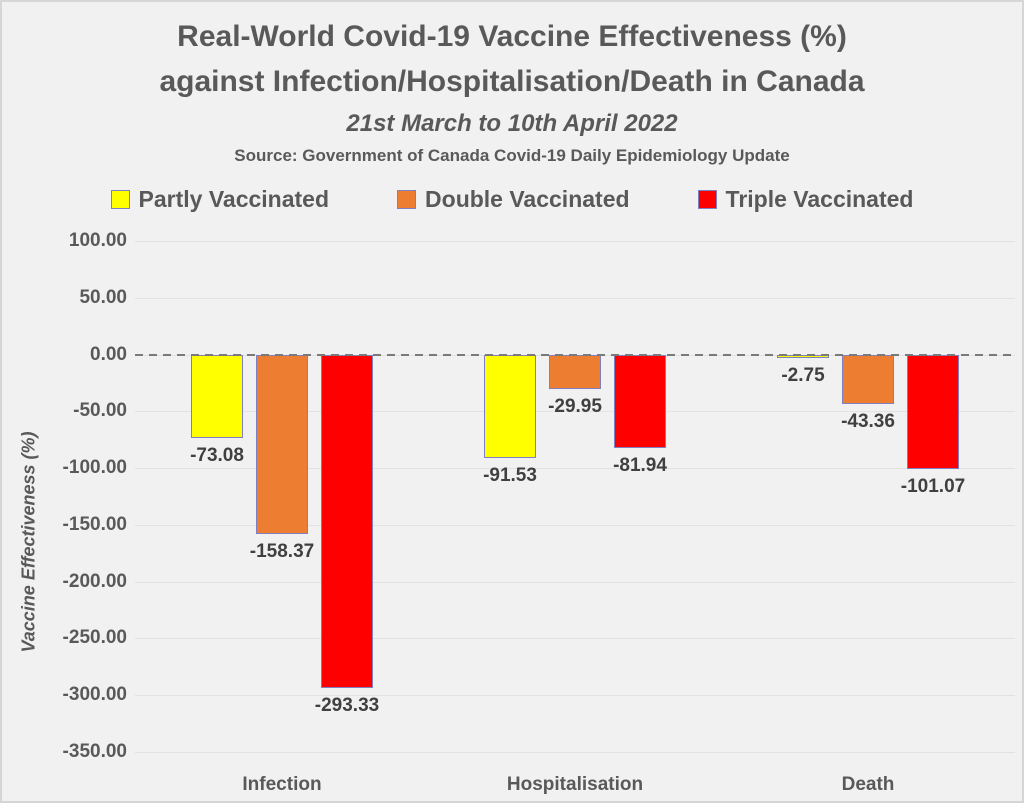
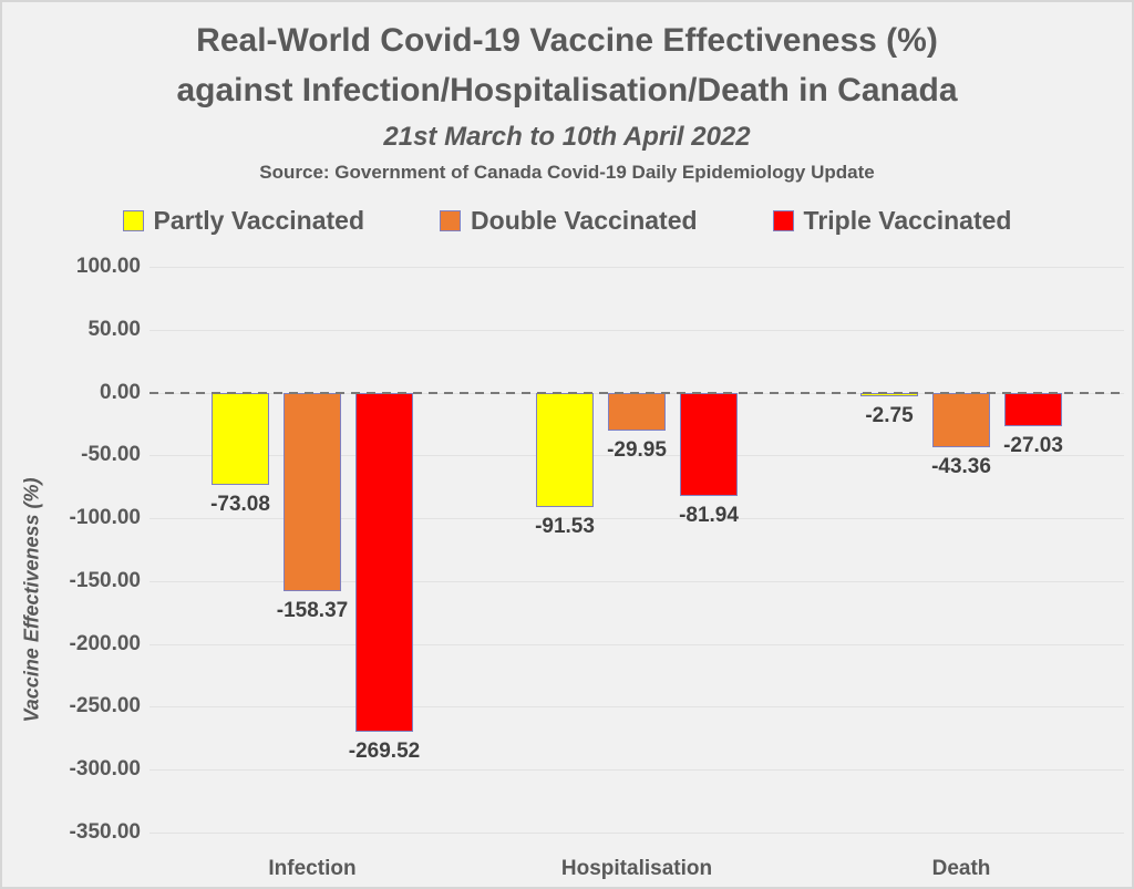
Triple Vaccinated/Infection: -293.33 -> -269.52
Triple Vaccinated/Death: -101.07 -> -27.03
